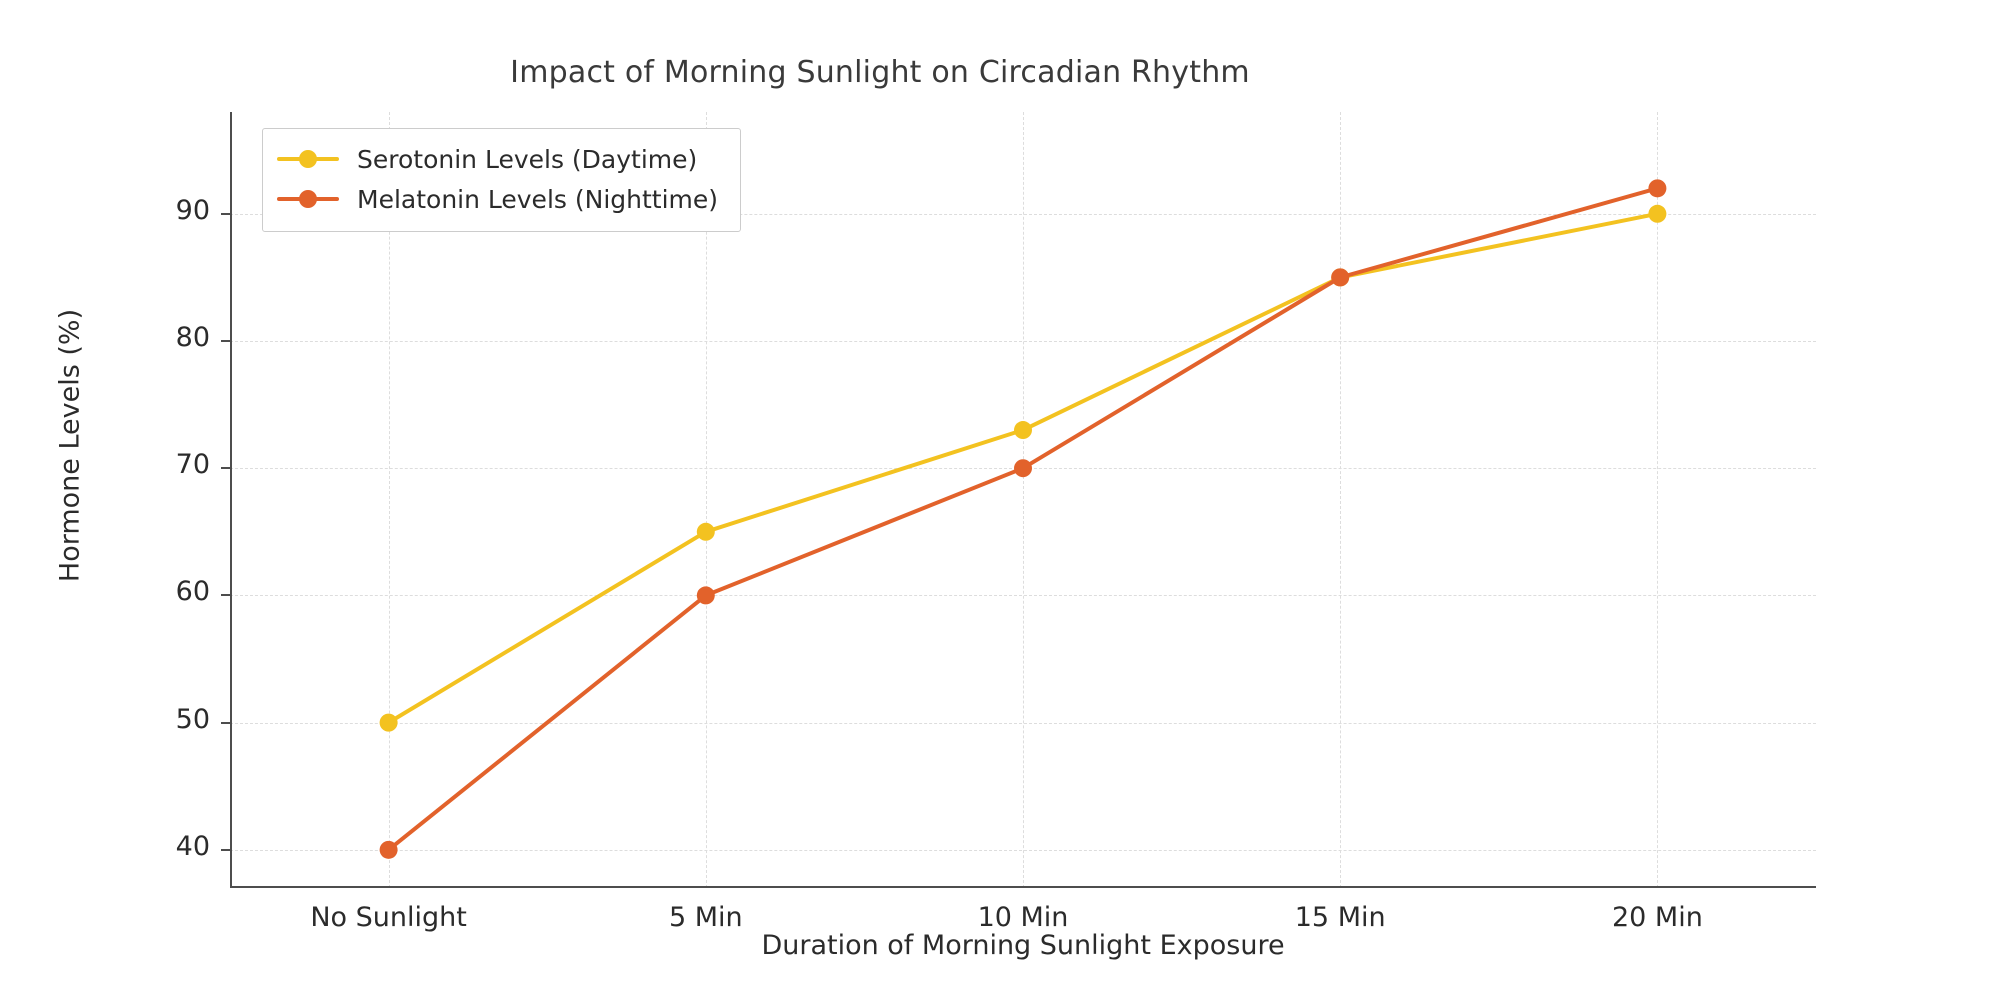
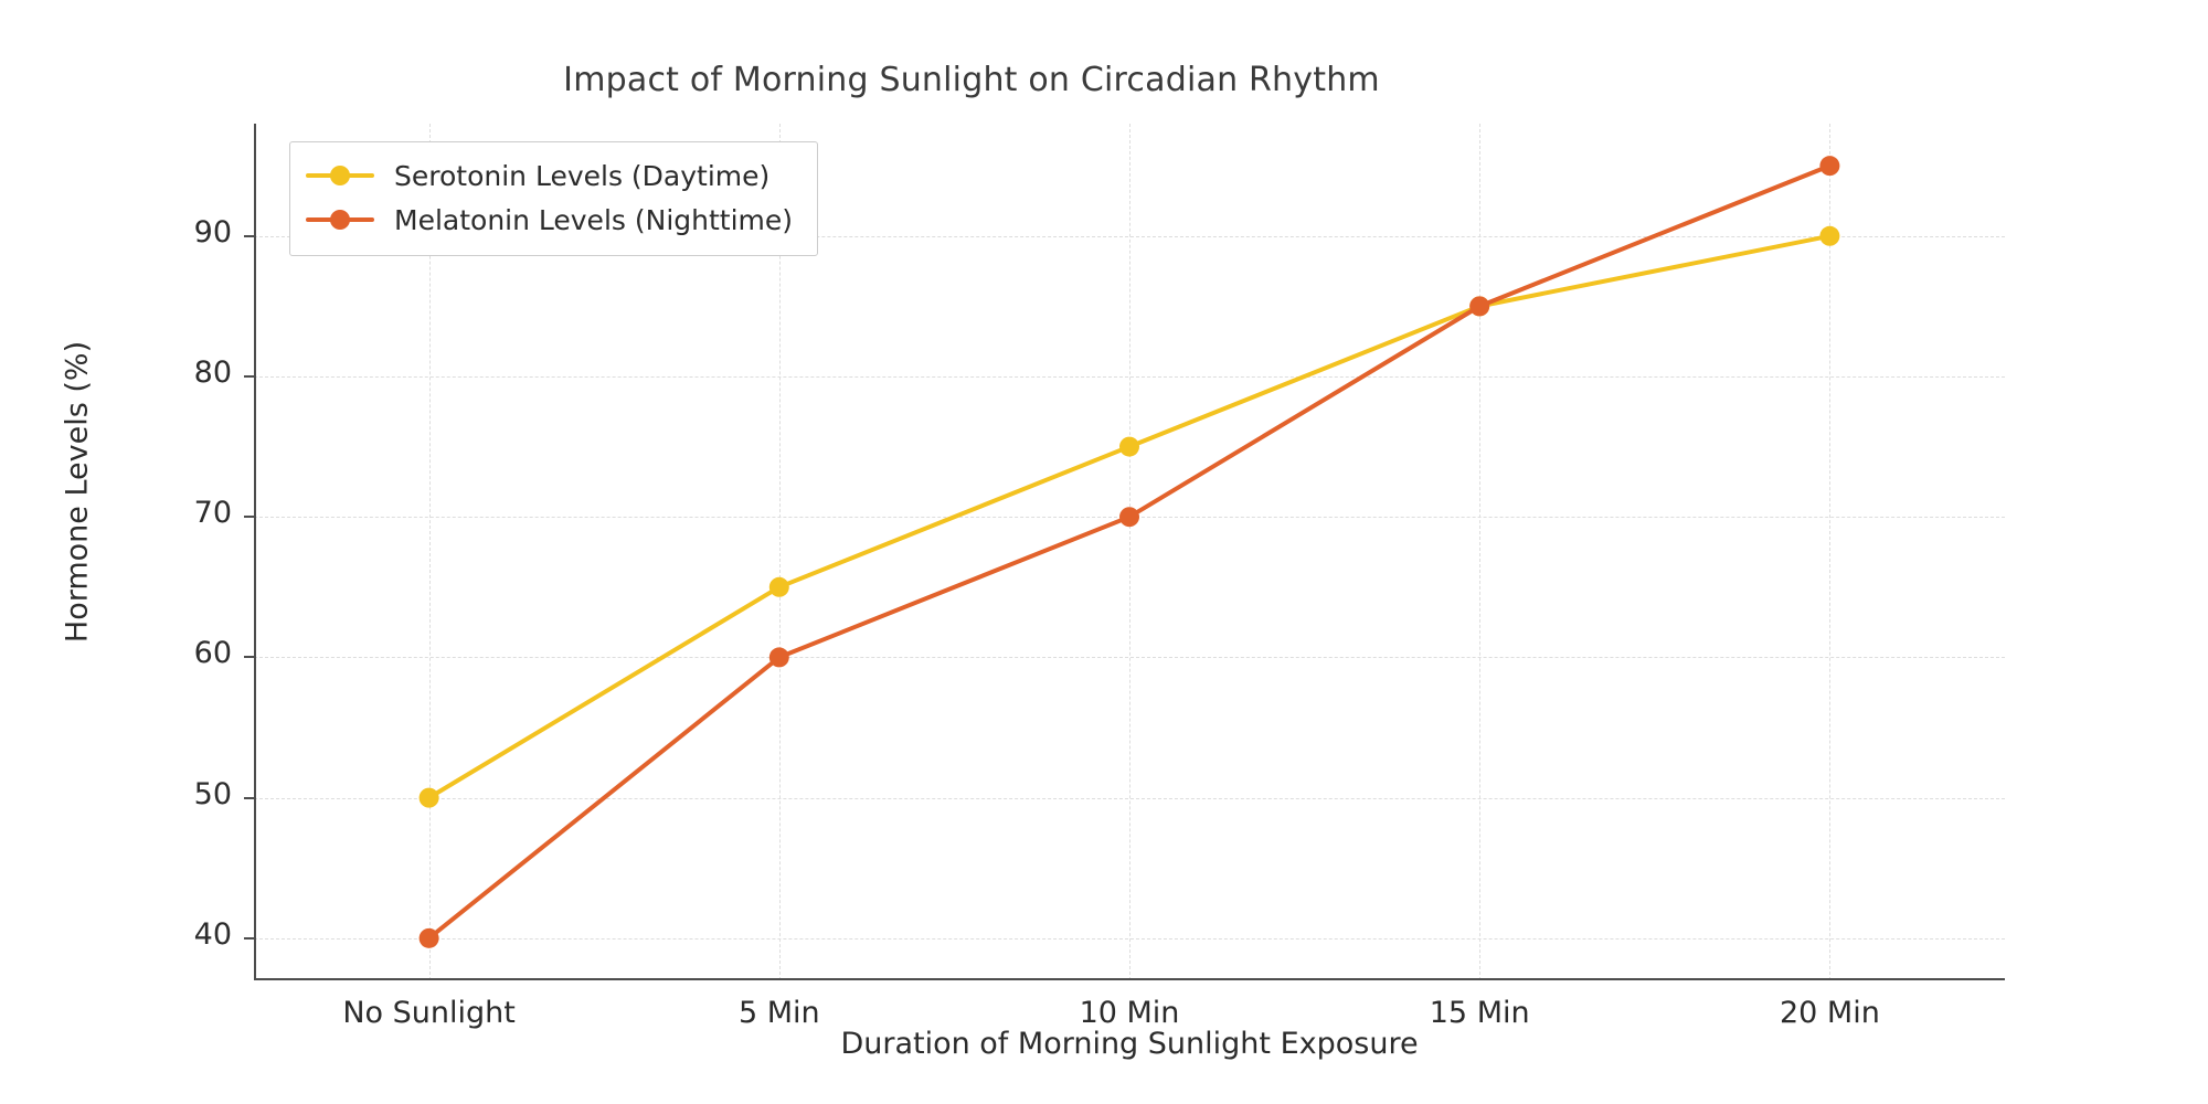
Serotonin Levels (Daytime)/10 Min: 73 -> 75
Melatonin Levels (Nighttime)/20 Min: 92 -> 95
